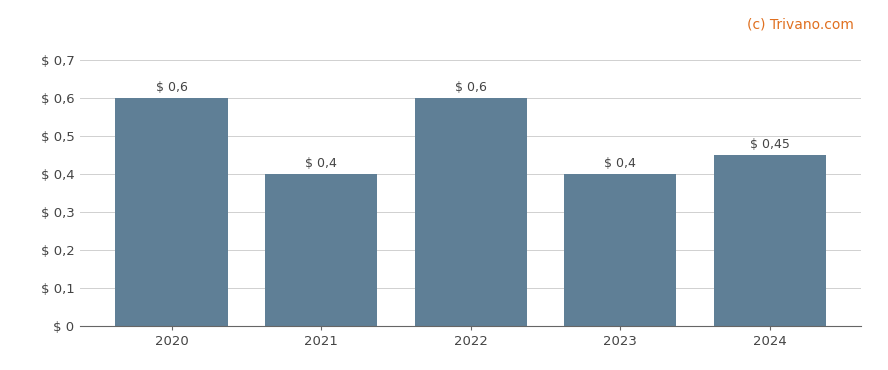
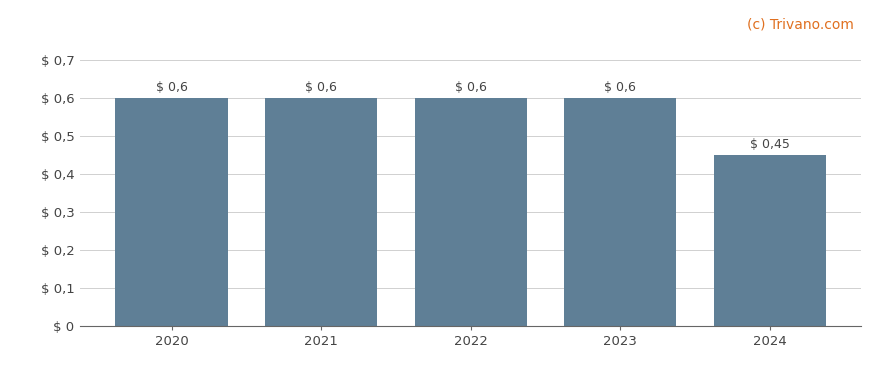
2021: 0,4 -> 0,6
2023: 0,4 -> 0,6
